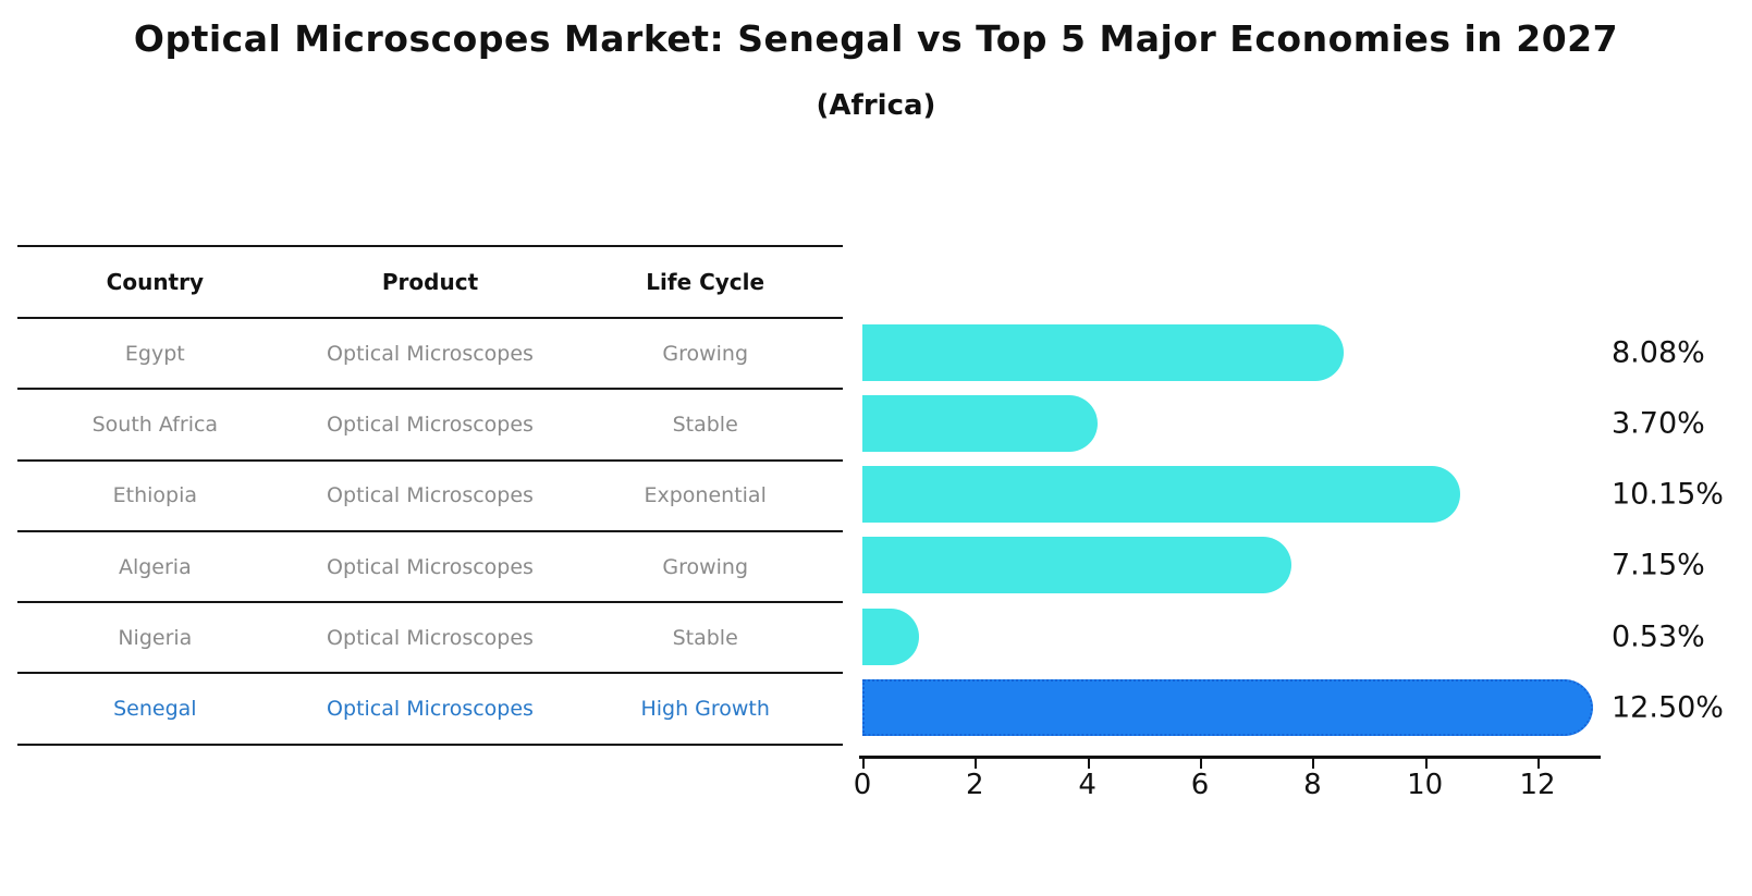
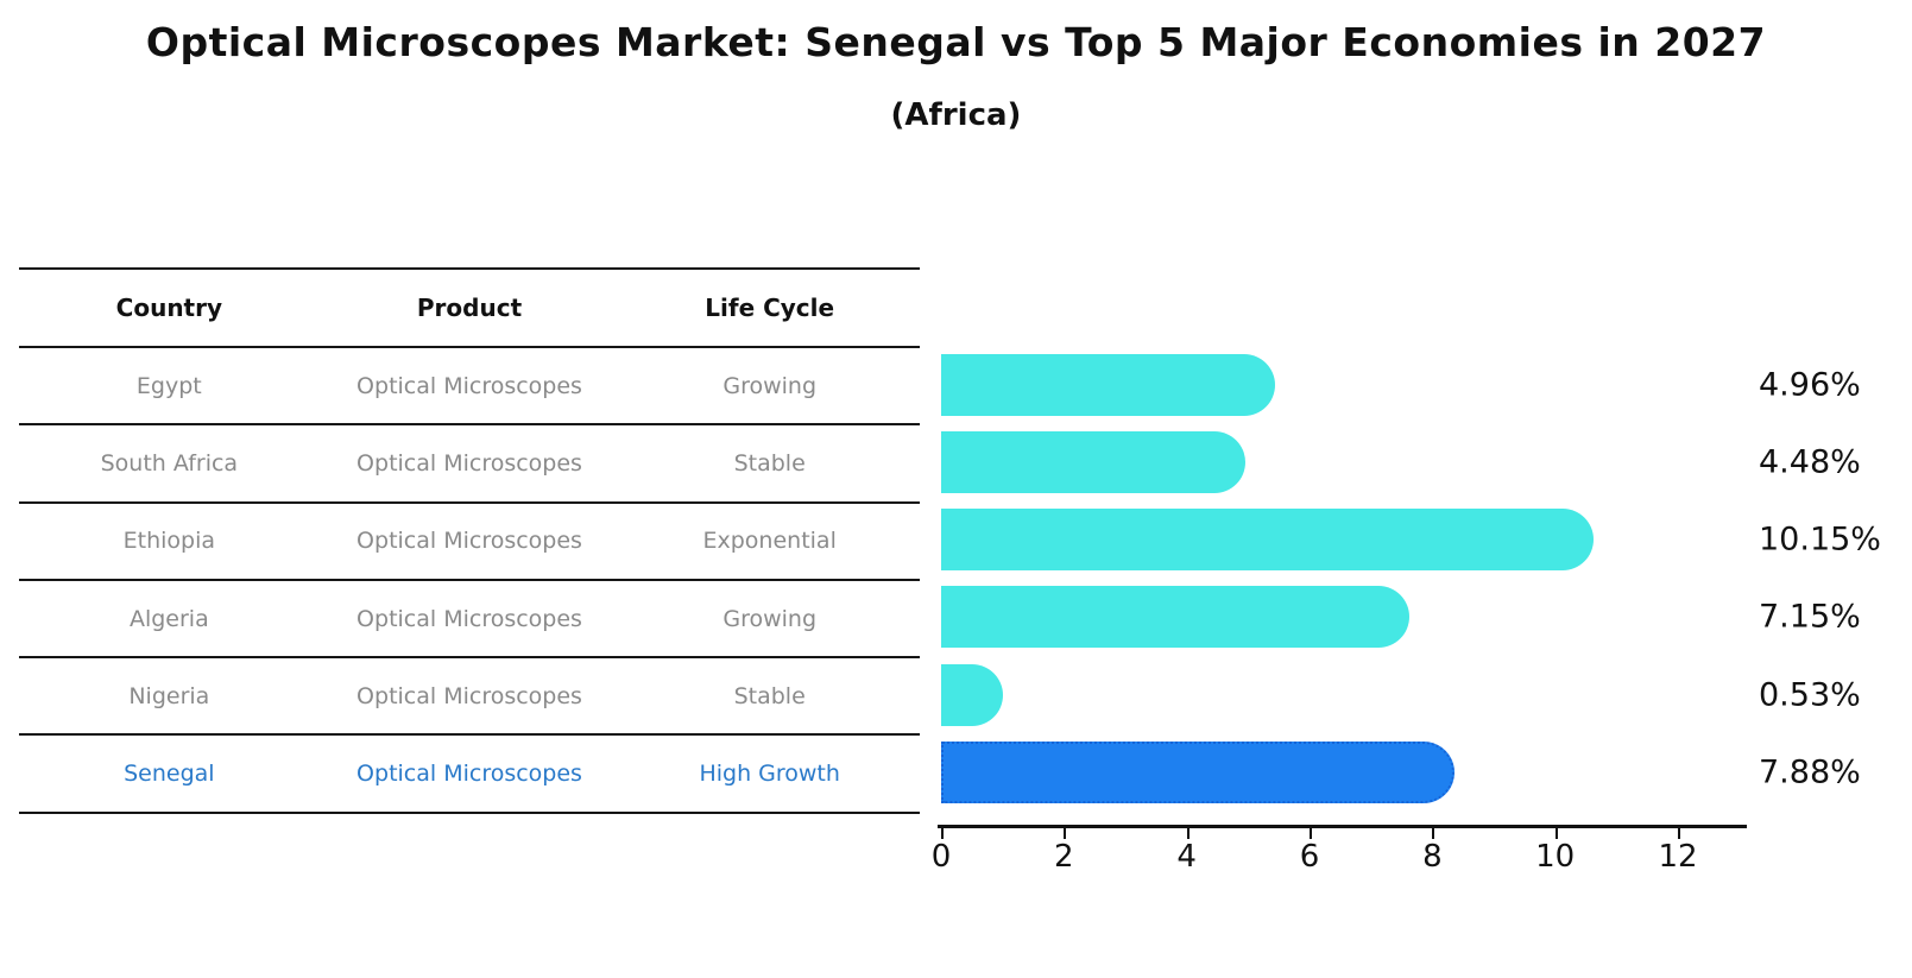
Egypt: 8.08% -> 4.96%
South Africa: 3.70% -> 4.48%
Senegal: 12.50% -> 7.88%
